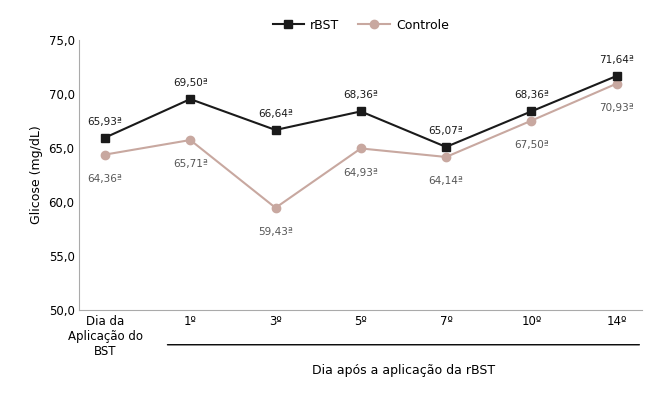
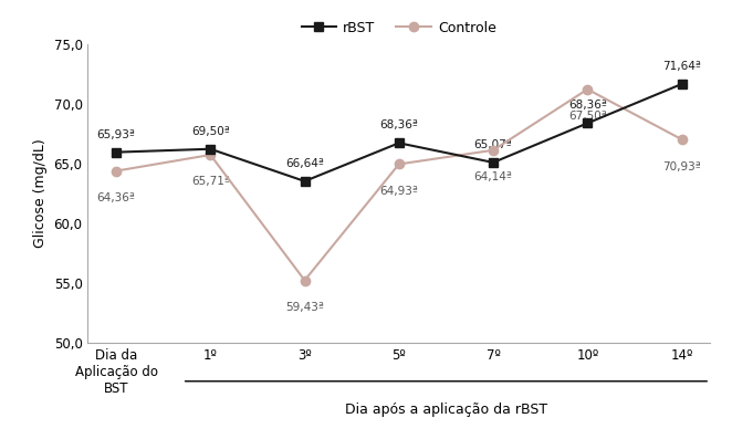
rBST/1º: 69,5 -> 66,2
rBST/3º: 66,6 -> 63,5
Controle/3º: 59,4 -> 55,2
rBST/5º: 68,4 -> 66,7
Controle/7º: 64,1 -> 66,1
Controle/10º: 67,5 -> 71,2
Controle/14º: 70,9 -> 67,0
